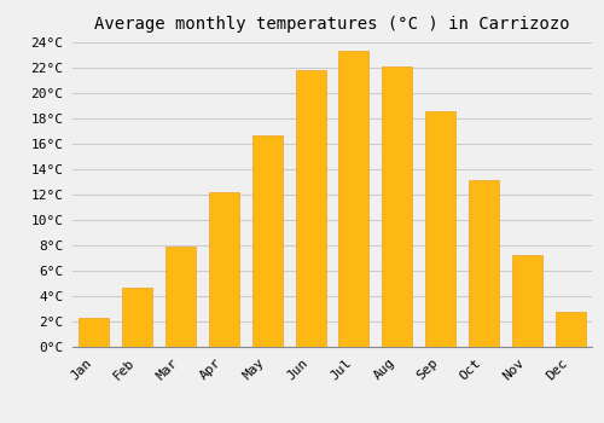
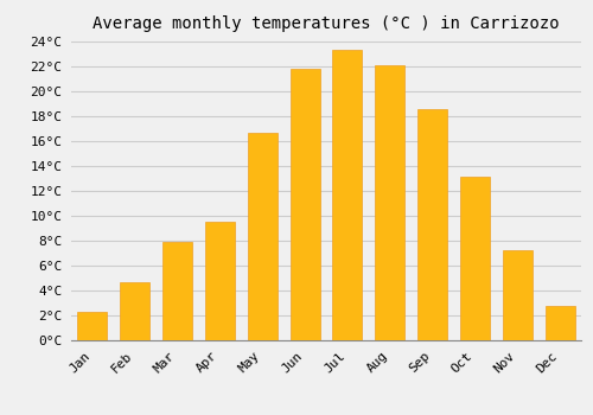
Apr: 12.2°C -> 9.5°C
